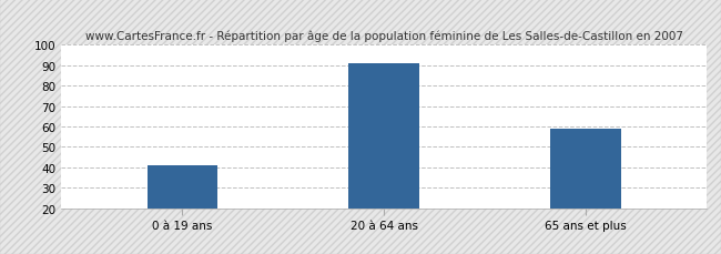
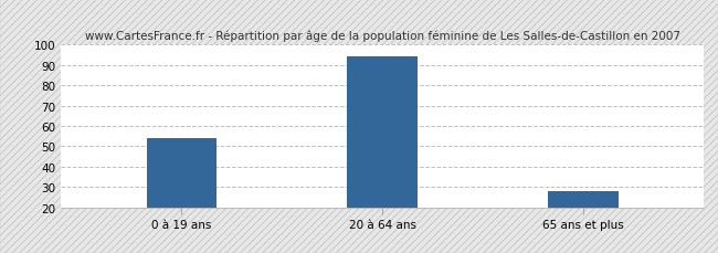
0 à 19 ans: 41 -> 54
20 à 64 ans: 91 -> 94
65 ans et plus: 59 -> 28
